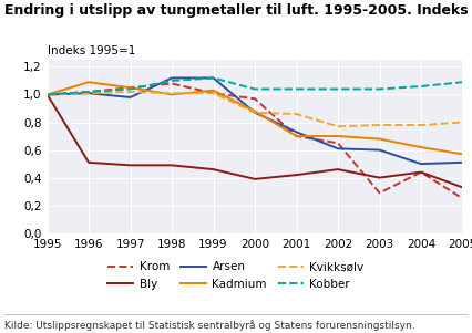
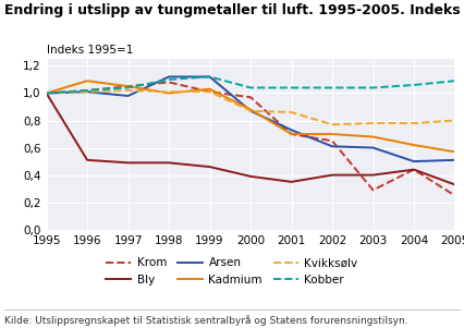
Bly/2001: 0,42 -> 0,35
Bly/2002: 0,46 -> 0,40
